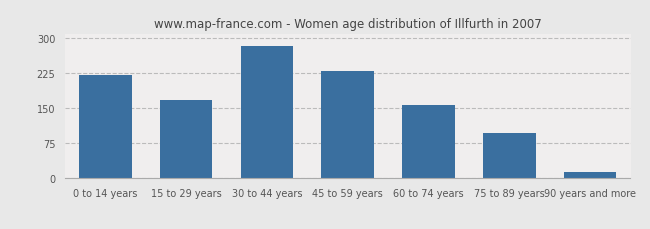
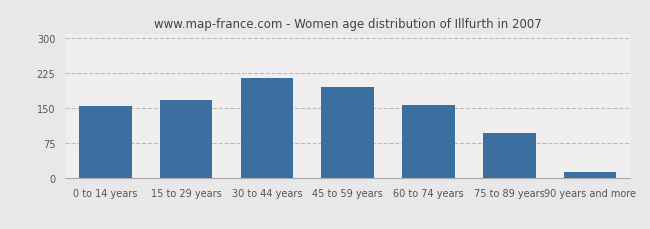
0 to 14 years: 222 -> 155
30 to 44 years: 283 -> 215
45 to 59 years: 230 -> 195
